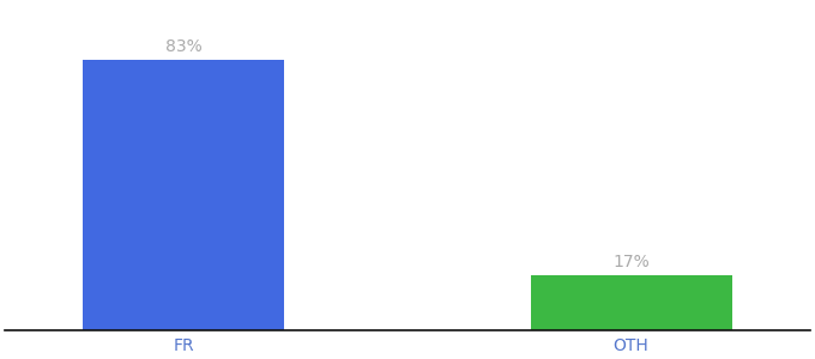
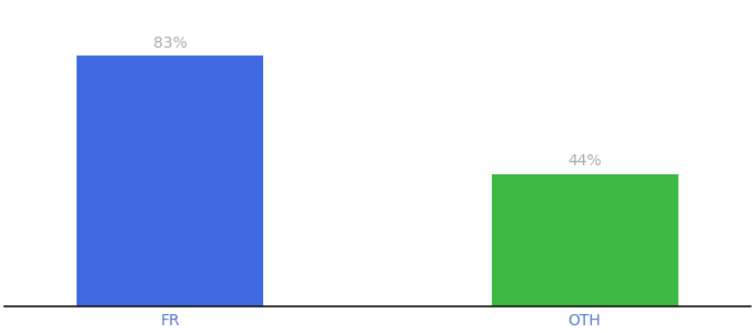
OTH: 17% -> 44%
